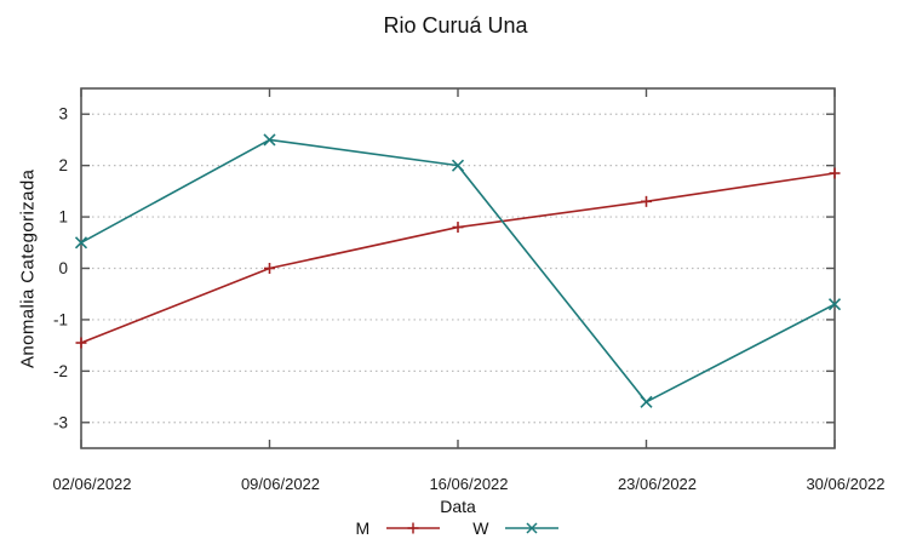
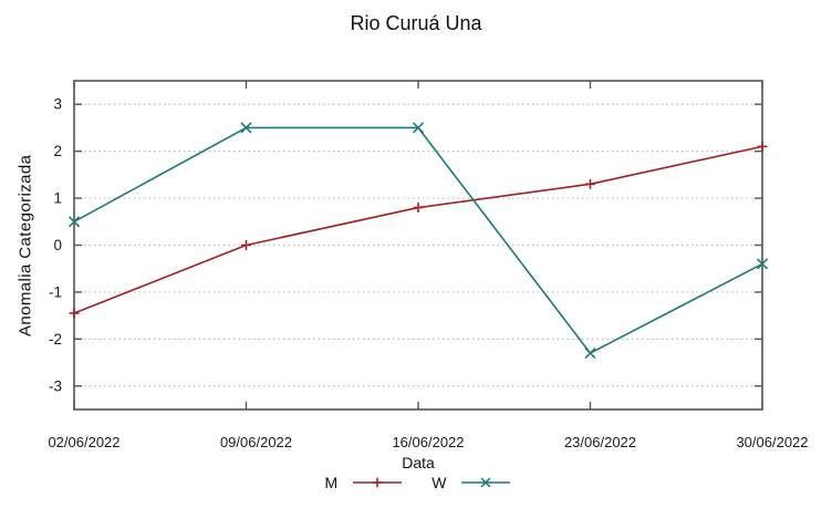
W/16/06/2022: 2.0 -> 2.5
W/23/06/2022: -2.6 -> -2.3
M/30/06/2022: 1.9 -> 2.1
W/30/06/2022: -0.7 -> -0.4
